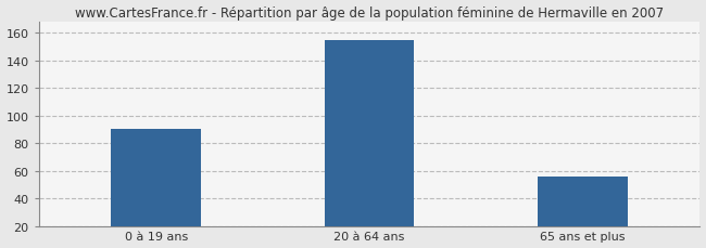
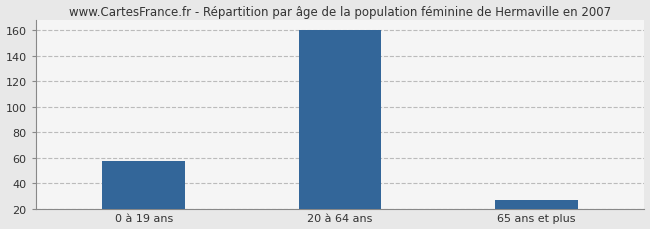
0 à 19 ans: 90 -> 57
20 à 64 ans: 155 -> 160
65 ans et plus: 56 -> 27
